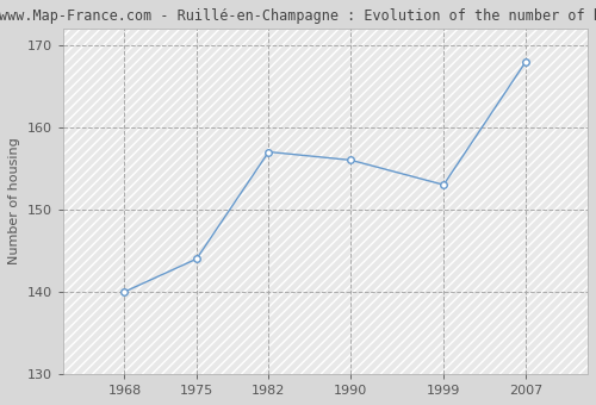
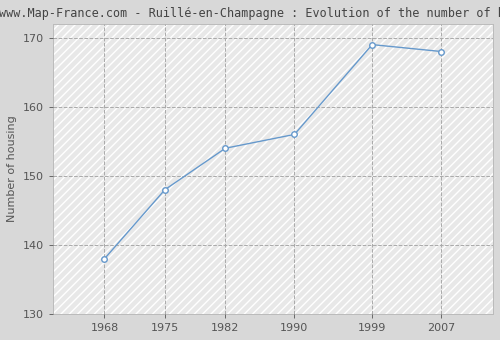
1968: 140 -> 138
1975: 144 -> 148
1982: 157 -> 154
1999: 153 -> 169
